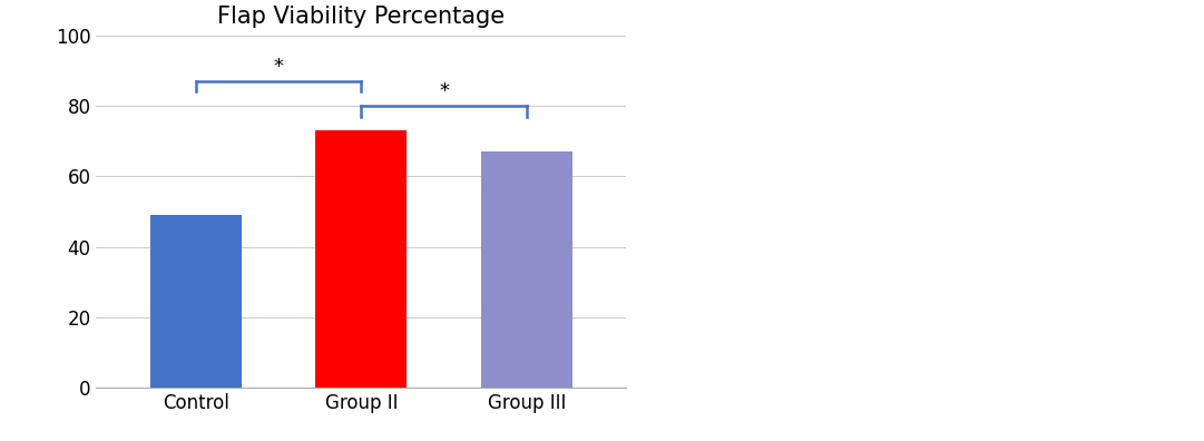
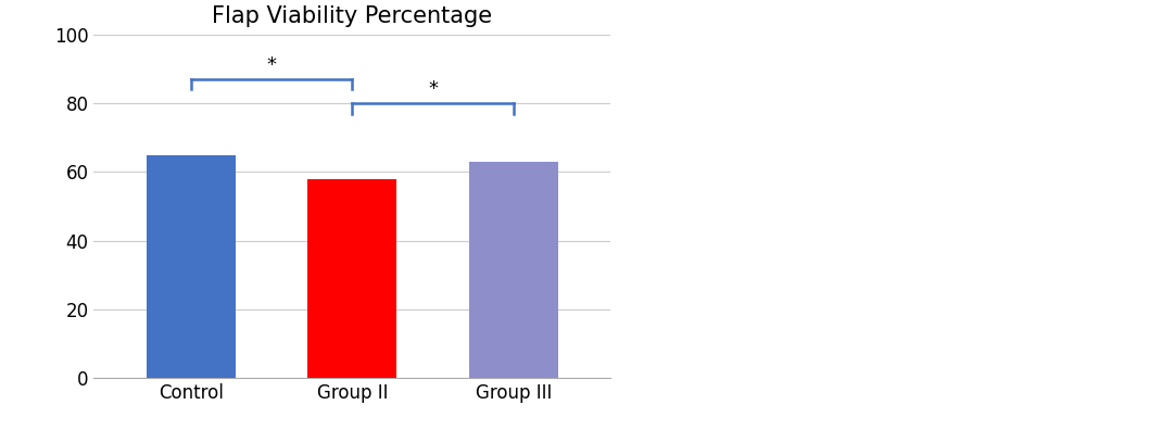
Control: 49 -> 65
Group II: 73 -> 58
Group III: 67 -> 63
